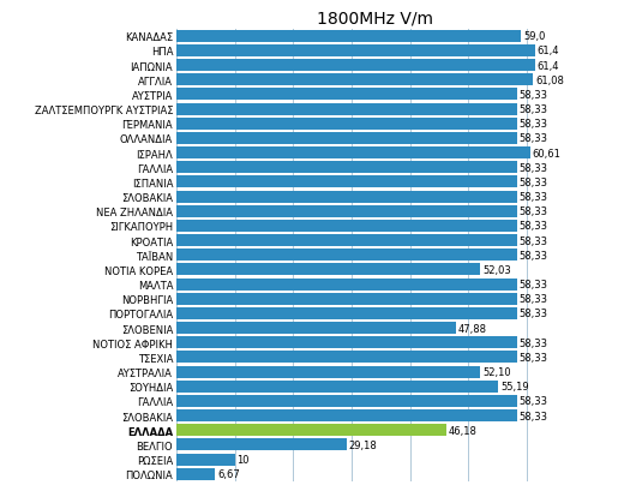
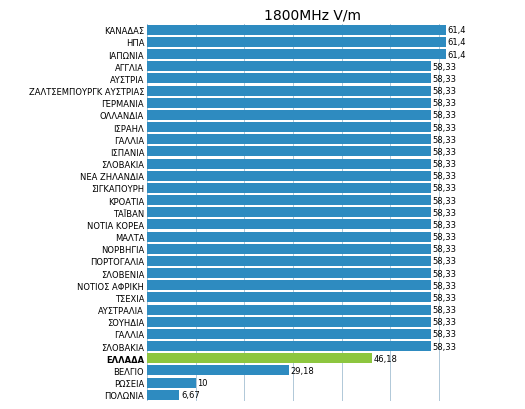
ΚΑΝΑΔΑΣ: 59,0 -> 61,4
ΑΓΓΛΙΑ: 61,08 -> 58,33
ΙΣΡΑΗΛ: 60,61 -> 58,33
ΝΟΤΙΑ ΚΟΡΕΑ: 52,03 -> 58,33
ΣΛΟΒΕΝΙΑ: 47,88 -> 58,33
ΑΥΣΤΡΑΛΙΑ: 52,10 -> 58,33
ΣΟΥΗΔΙΑ: 55,19 -> 58,33
